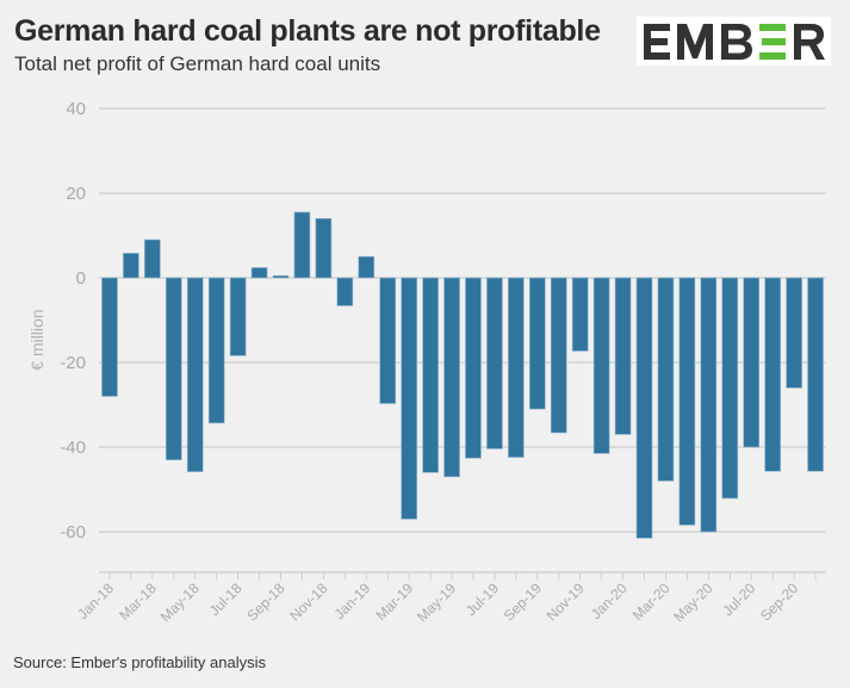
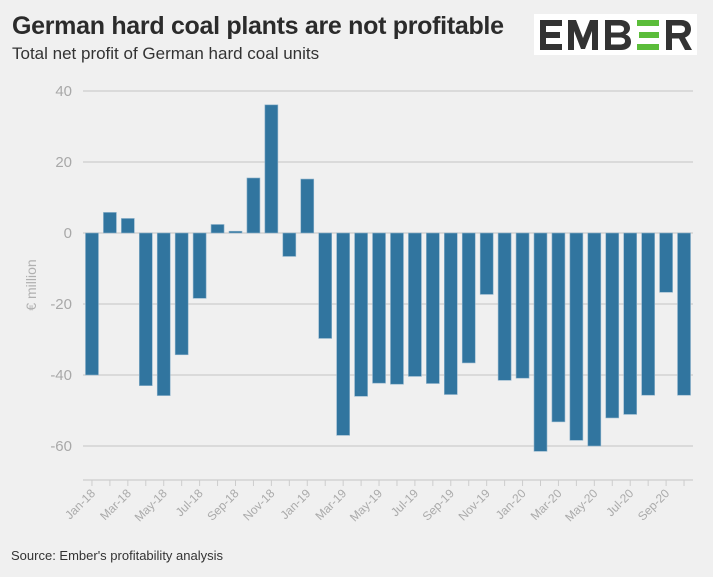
Jan-18: -28 -> -40
Mar-18: 9 -> 4
Nov-18: 14 -> 36
Jan-19: 5 -> 15
May-19: -47 -> -42
Sep-19: -31 -> -46
Jan-20: -37 -> -41
Mar-20: -48 -> -53
Jul-20: -40 -> -51
Sep-20: -26 -> -17
